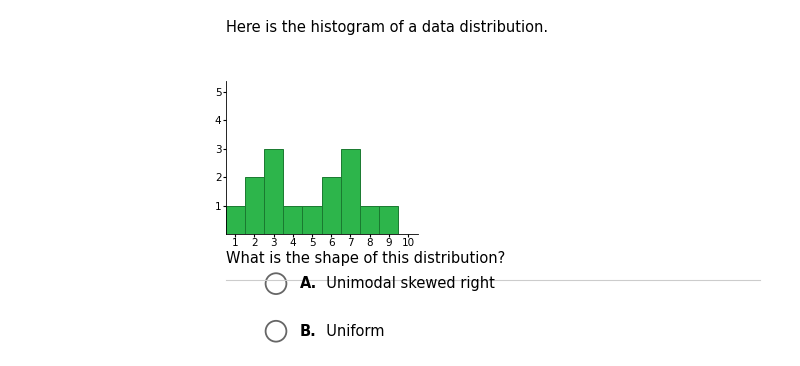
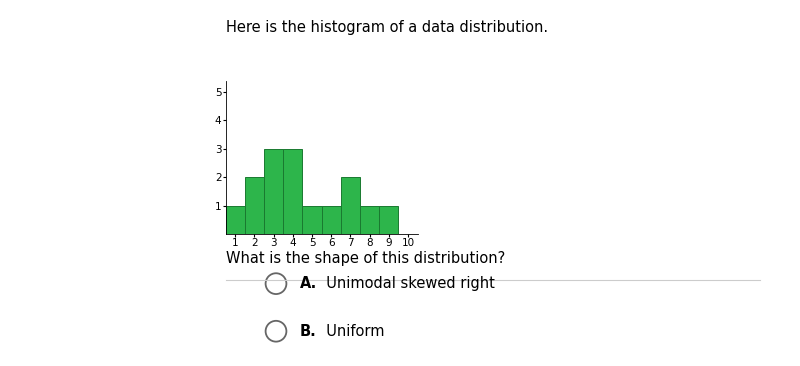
4: 1 -> 3
6: 2 -> 1
7: 3 -> 2
